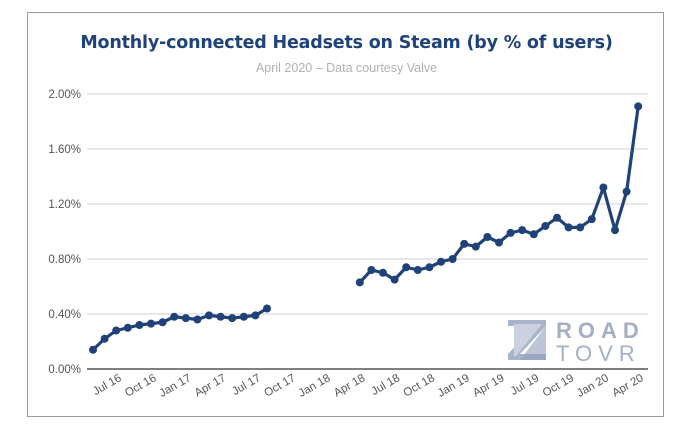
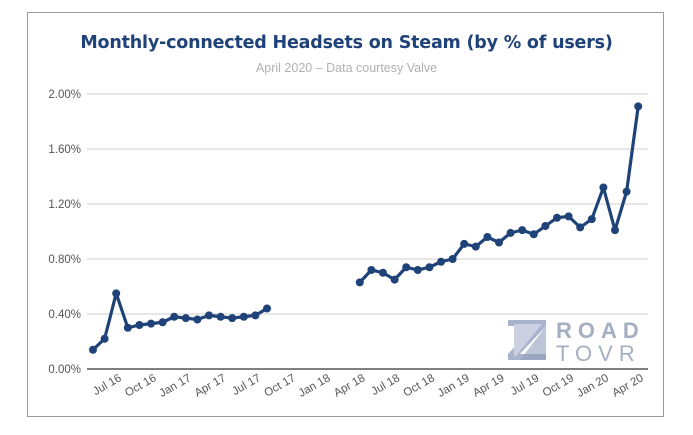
Jul 16: 0.28% -> 0.55%
Oct 19: 1.03% -> 1.11%
